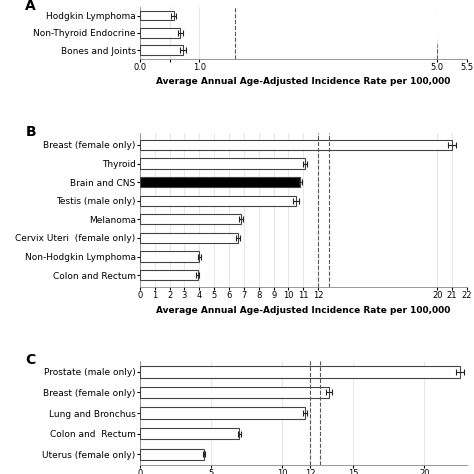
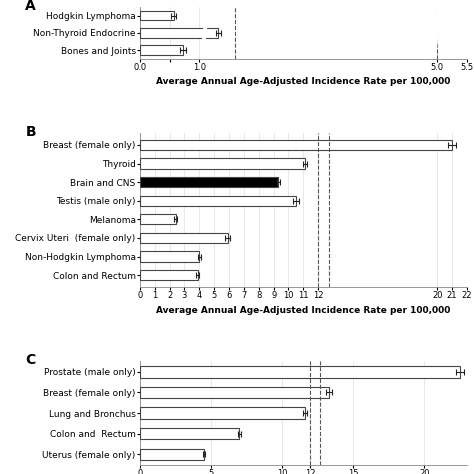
Non-Thyroid Endocrine: 0.68 -> 1.32
Brain and CNS: 10.8 -> 9.3
Melanoma: 6.8 -> 2.4
Cervix Uteri (female only): 6.6 -> 5.9
